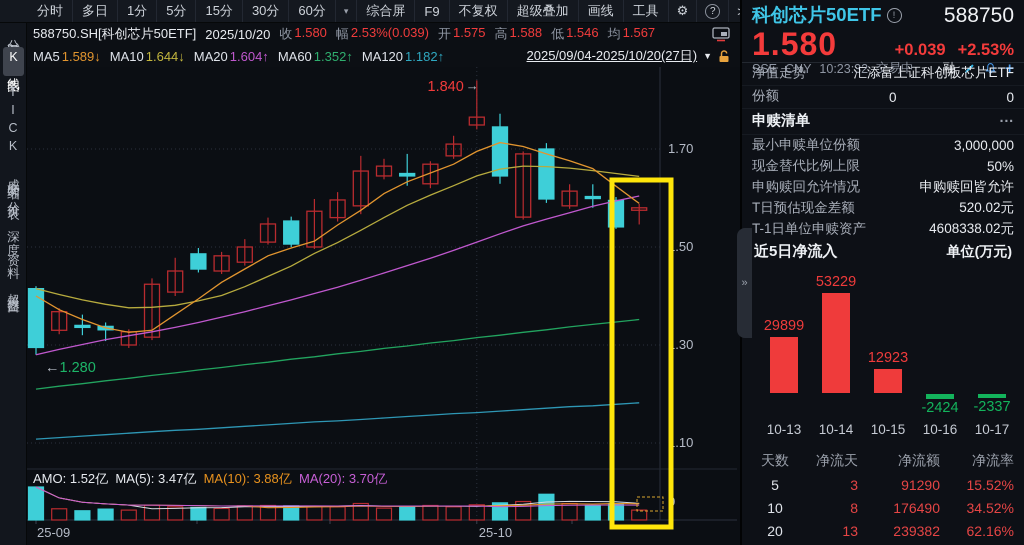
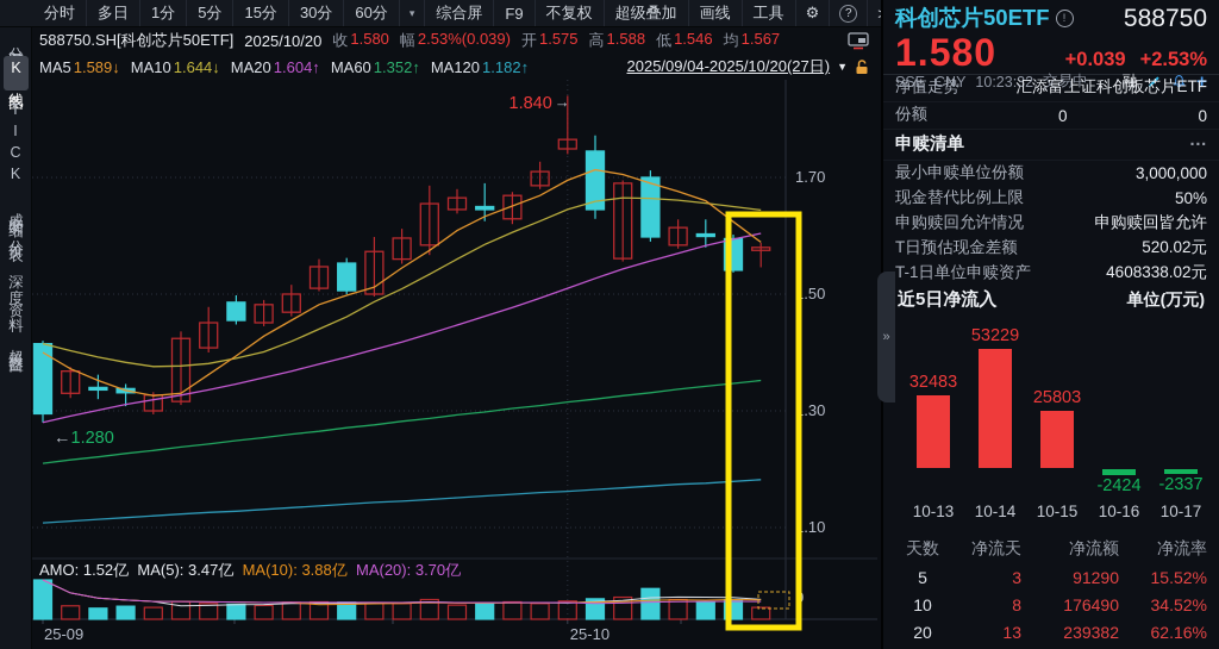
近5日净流入/10-13: 29899 -> 32483
近5日净流入/10-15: 12923 -> 25803
